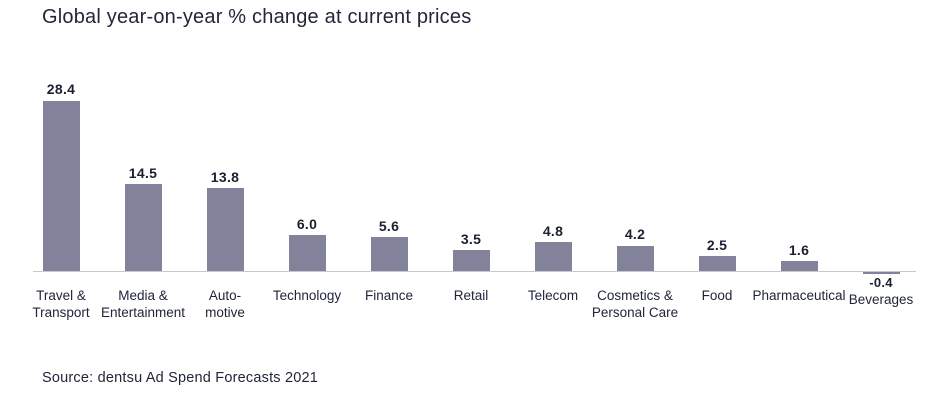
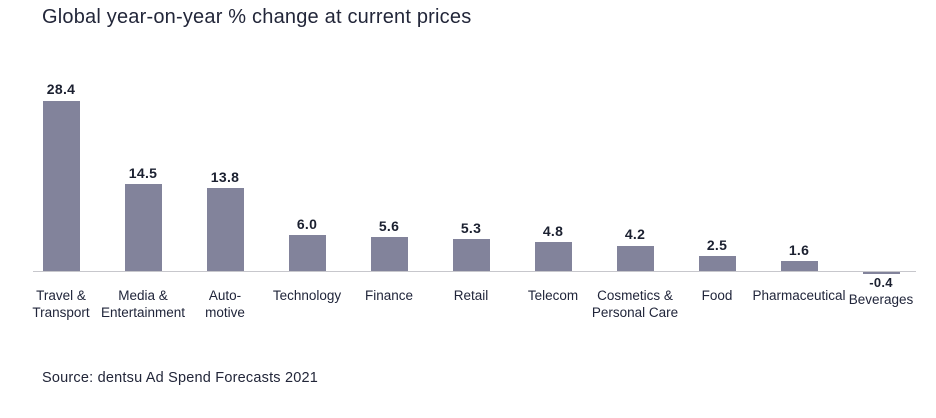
Retail: 3.5 -> 5.3
